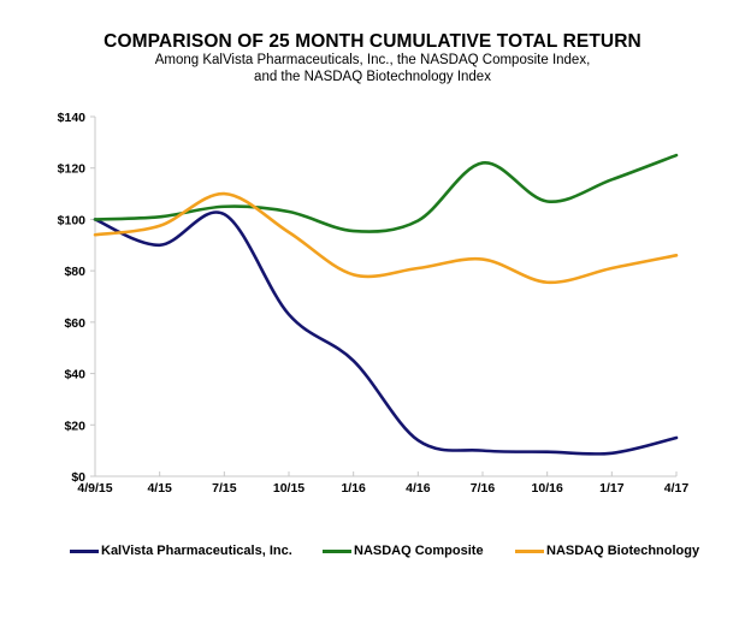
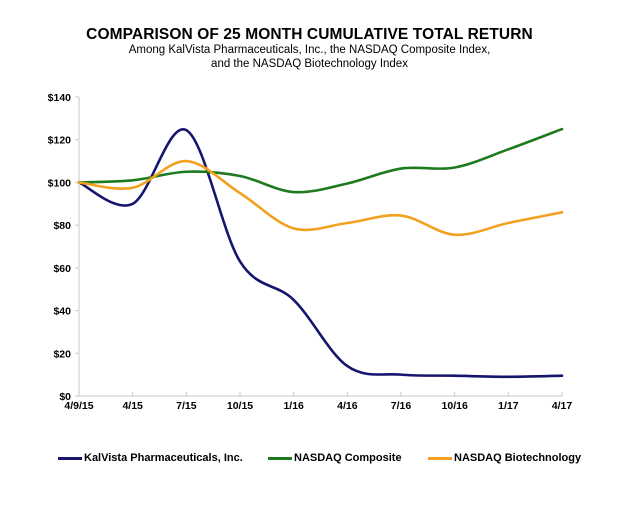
NASDAQ Biotechnology/4/9/15: $94 -> $100
KalVista Pharmaceuticals, Inc./7/15: $102 -> $124
NASDAQ Composite/7/16: $122 -> $106
KalVista Pharmaceuticals, Inc./4/17: $15 -> $10
